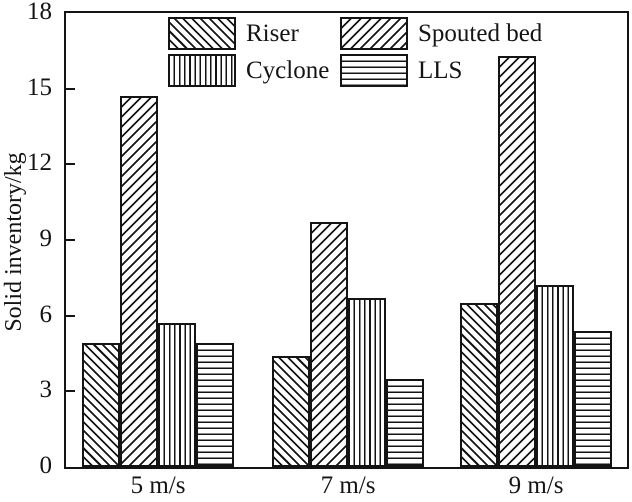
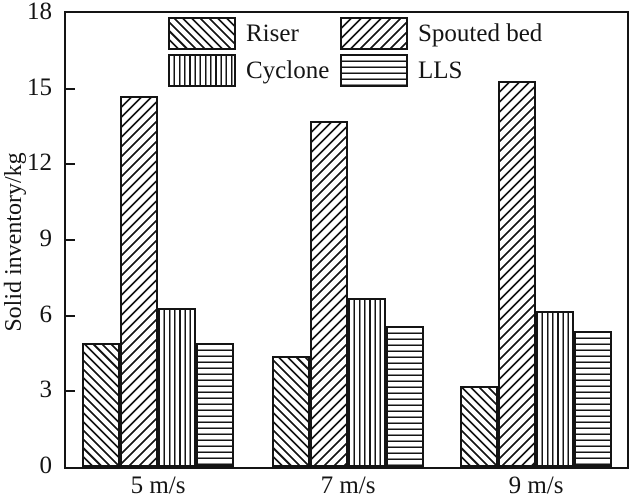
Cyclone/5 m/s: 5.7 -> 6.3
Spouted bed/7 m/s: 9.7 -> 13.7
LLS/7 m/s: 3.5 -> 5.6
Riser/9 m/s: 6.5 -> 3.2
Spouted bed/9 m/s: 16.3 -> 15.3
Cyclone/9 m/s: 7.2 -> 6.2
